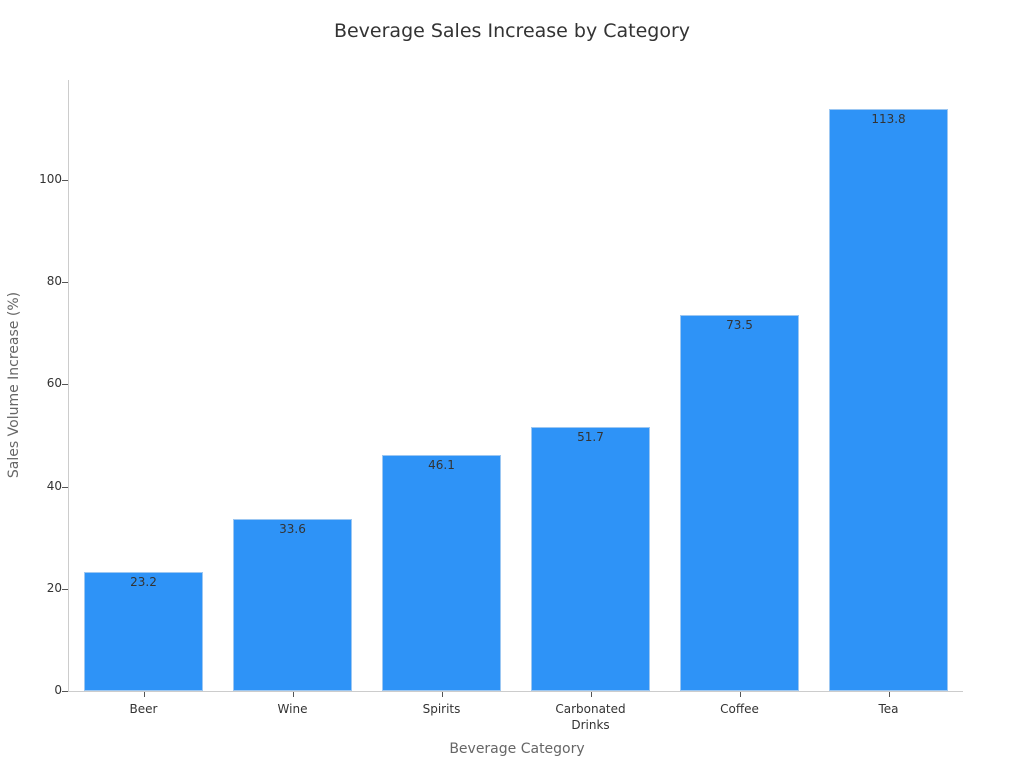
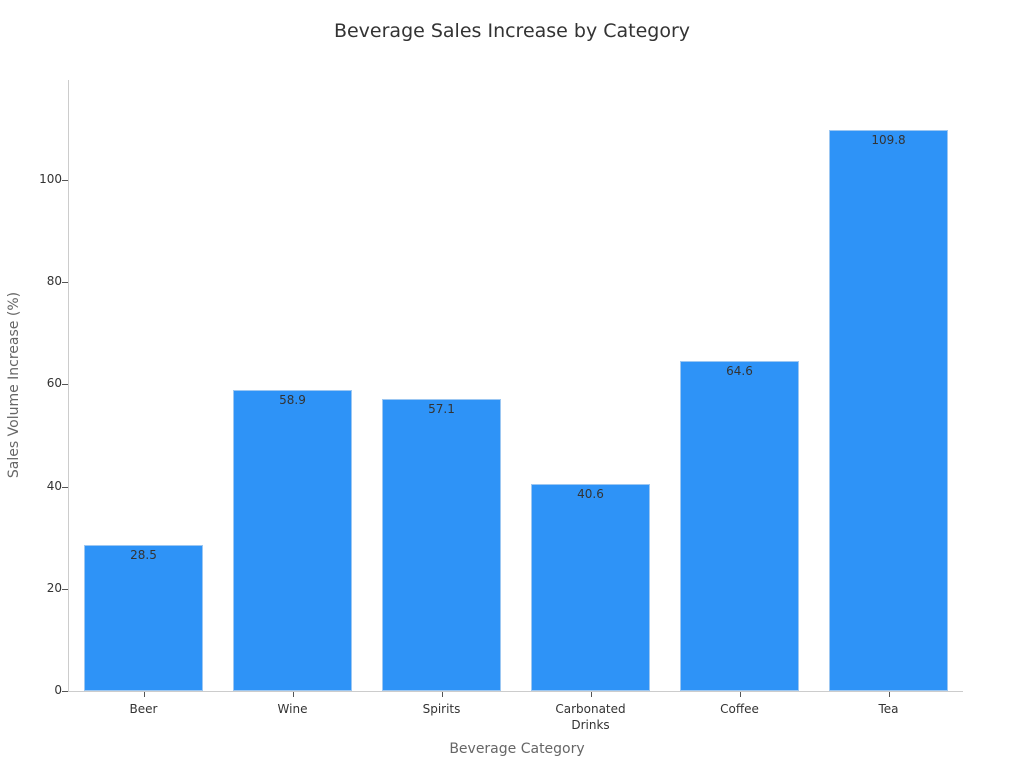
Beer: 23.2 -> 28.5
Wine: 33.6 -> 58.9
Spirits: 46.1 -> 57.1
Carbonated Drinks: 51.7 -> 40.6
Coffee: 73.5 -> 64.6
Tea: 113.8 -> 109.8
